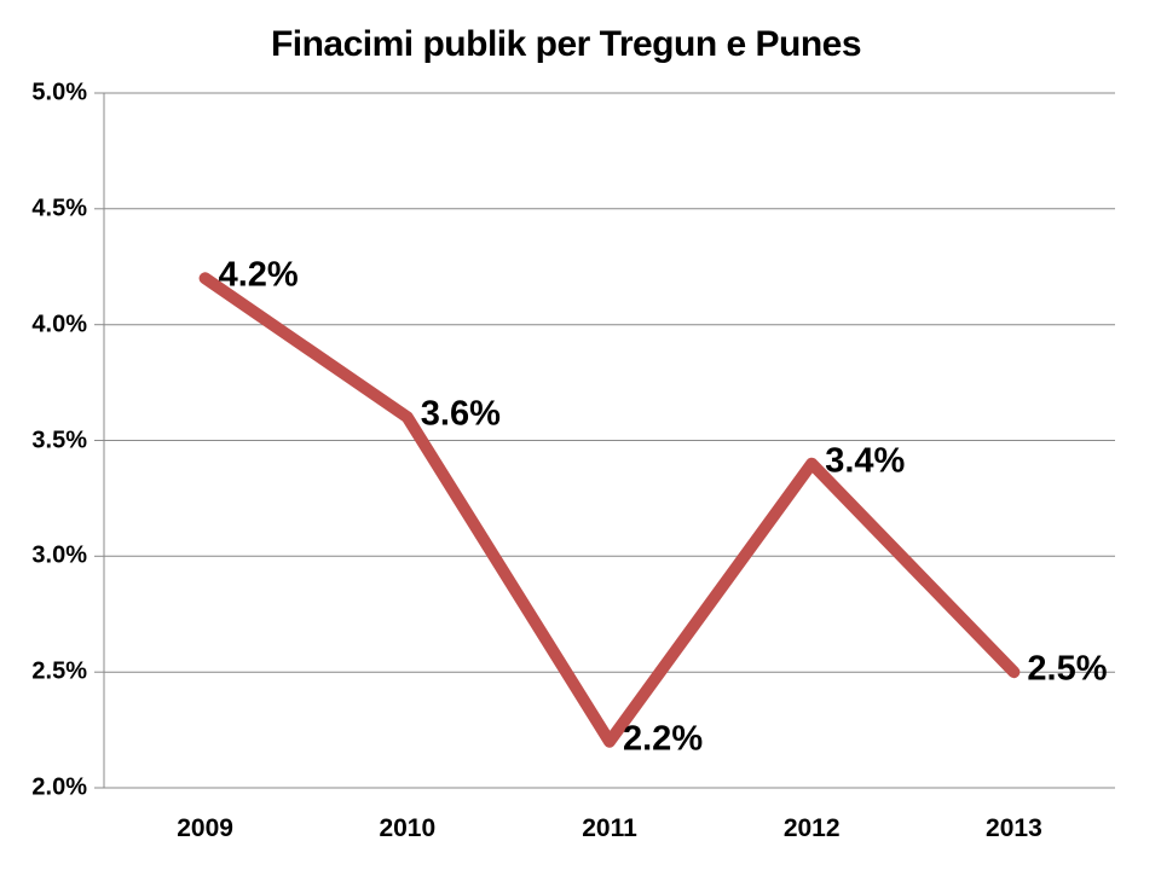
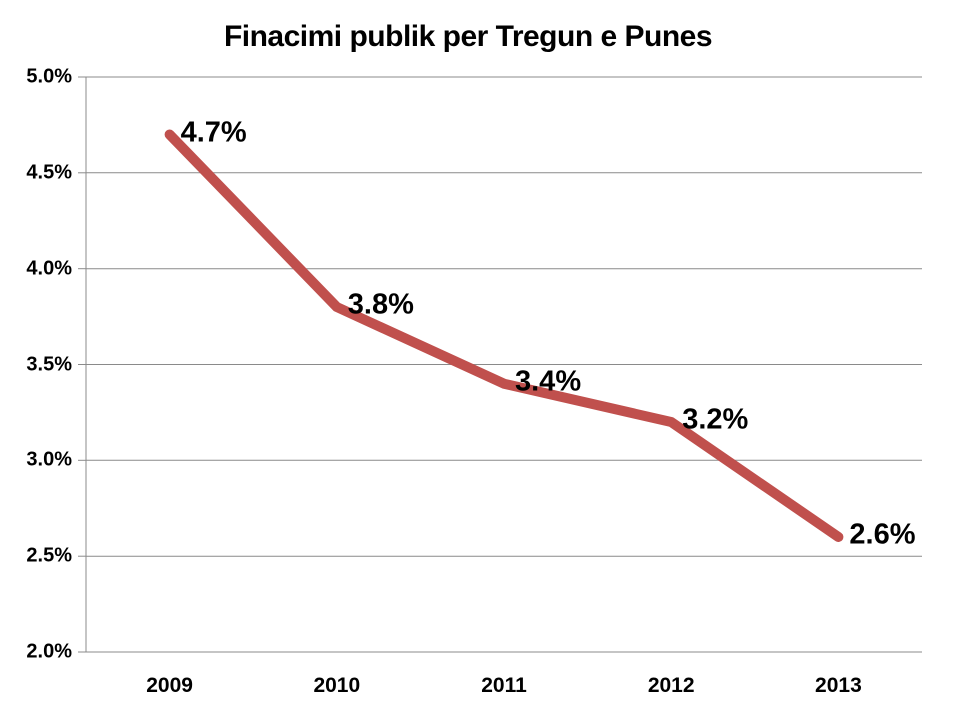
2009: 4.2% -> 4.7%
2010: 3.6% -> 3.8%
2011: 2.2% -> 3.4%
2012: 3.4% -> 3.2%
2013: 2.5% -> 2.6%
